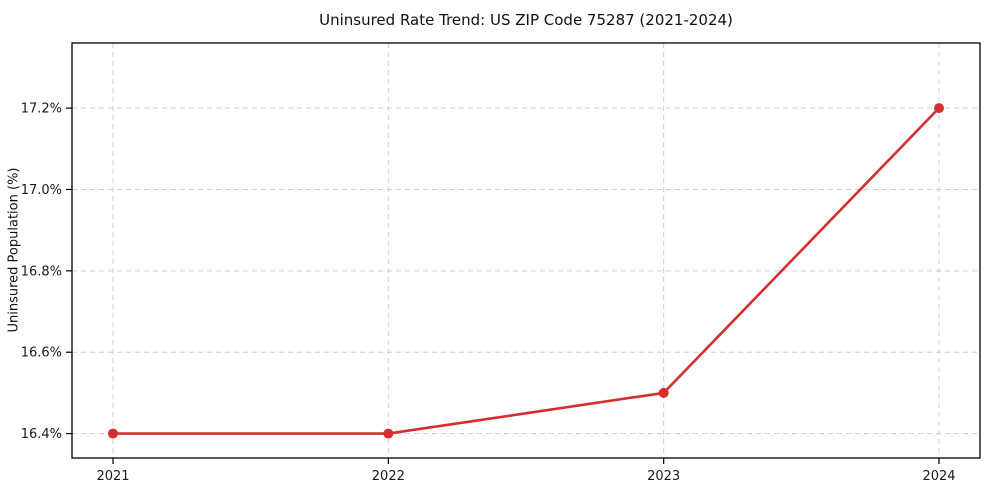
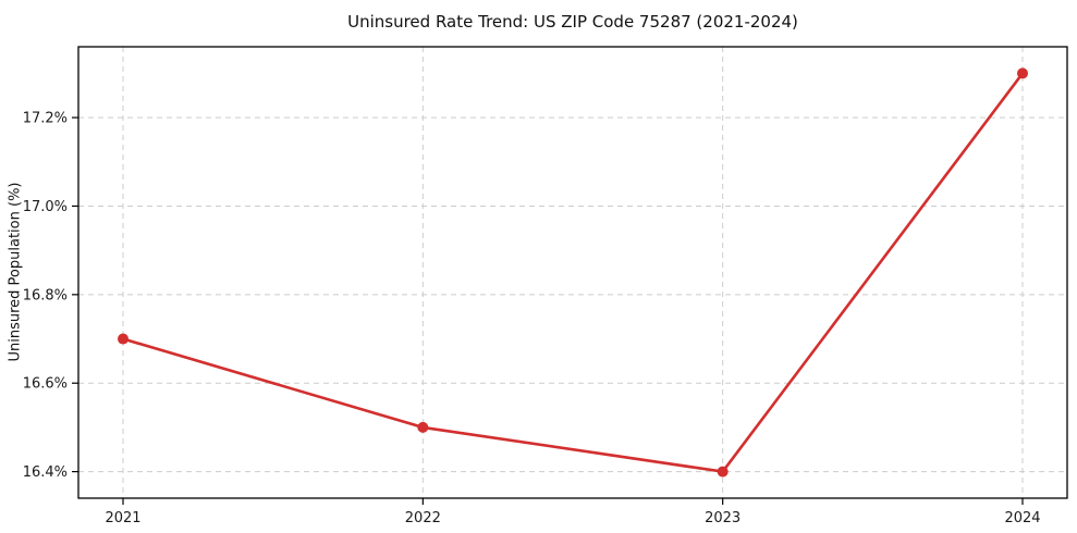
2021: 16.4% -> 16.7%
2022: 16.4% -> 16.5%
2023: 16.5% -> 16.4%
2024: 17.2% -> 17.3%
